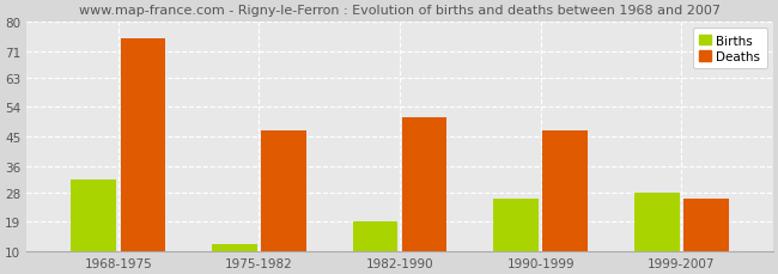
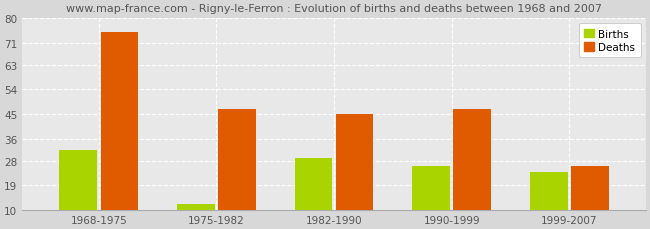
Births/1982-1990: 19 -> 29
Deaths/1982-1990: 51 -> 45
Births/1999-2007: 28 -> 24
